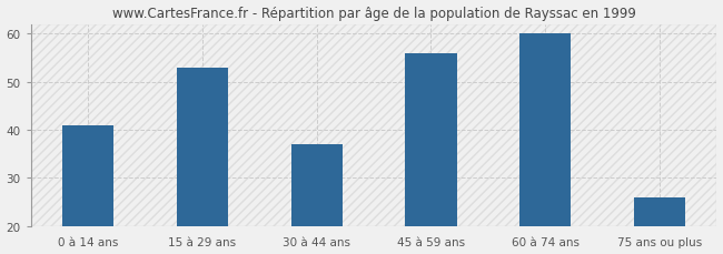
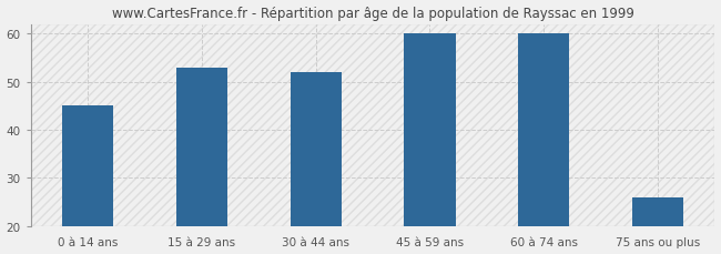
0 à 14 ans: 41 -> 45
30 à 44 ans: 37 -> 52
45 à 59 ans: 56 -> 60
